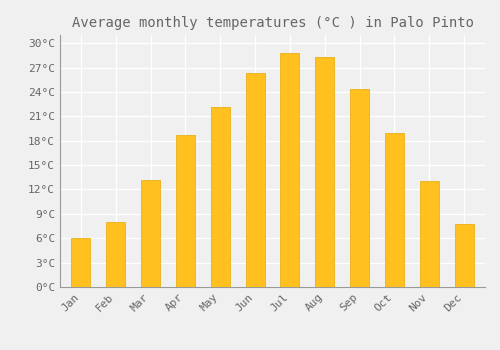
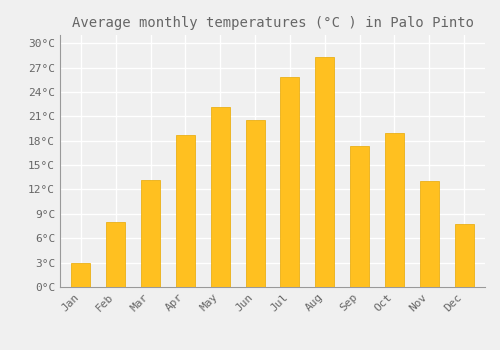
Jan: 6.0°C -> 3.0°C
Jun: 26.3°C -> 20.6°C
Jul: 28.8°C -> 25.8°C
Sep: 24.3°C -> 17.4°C
